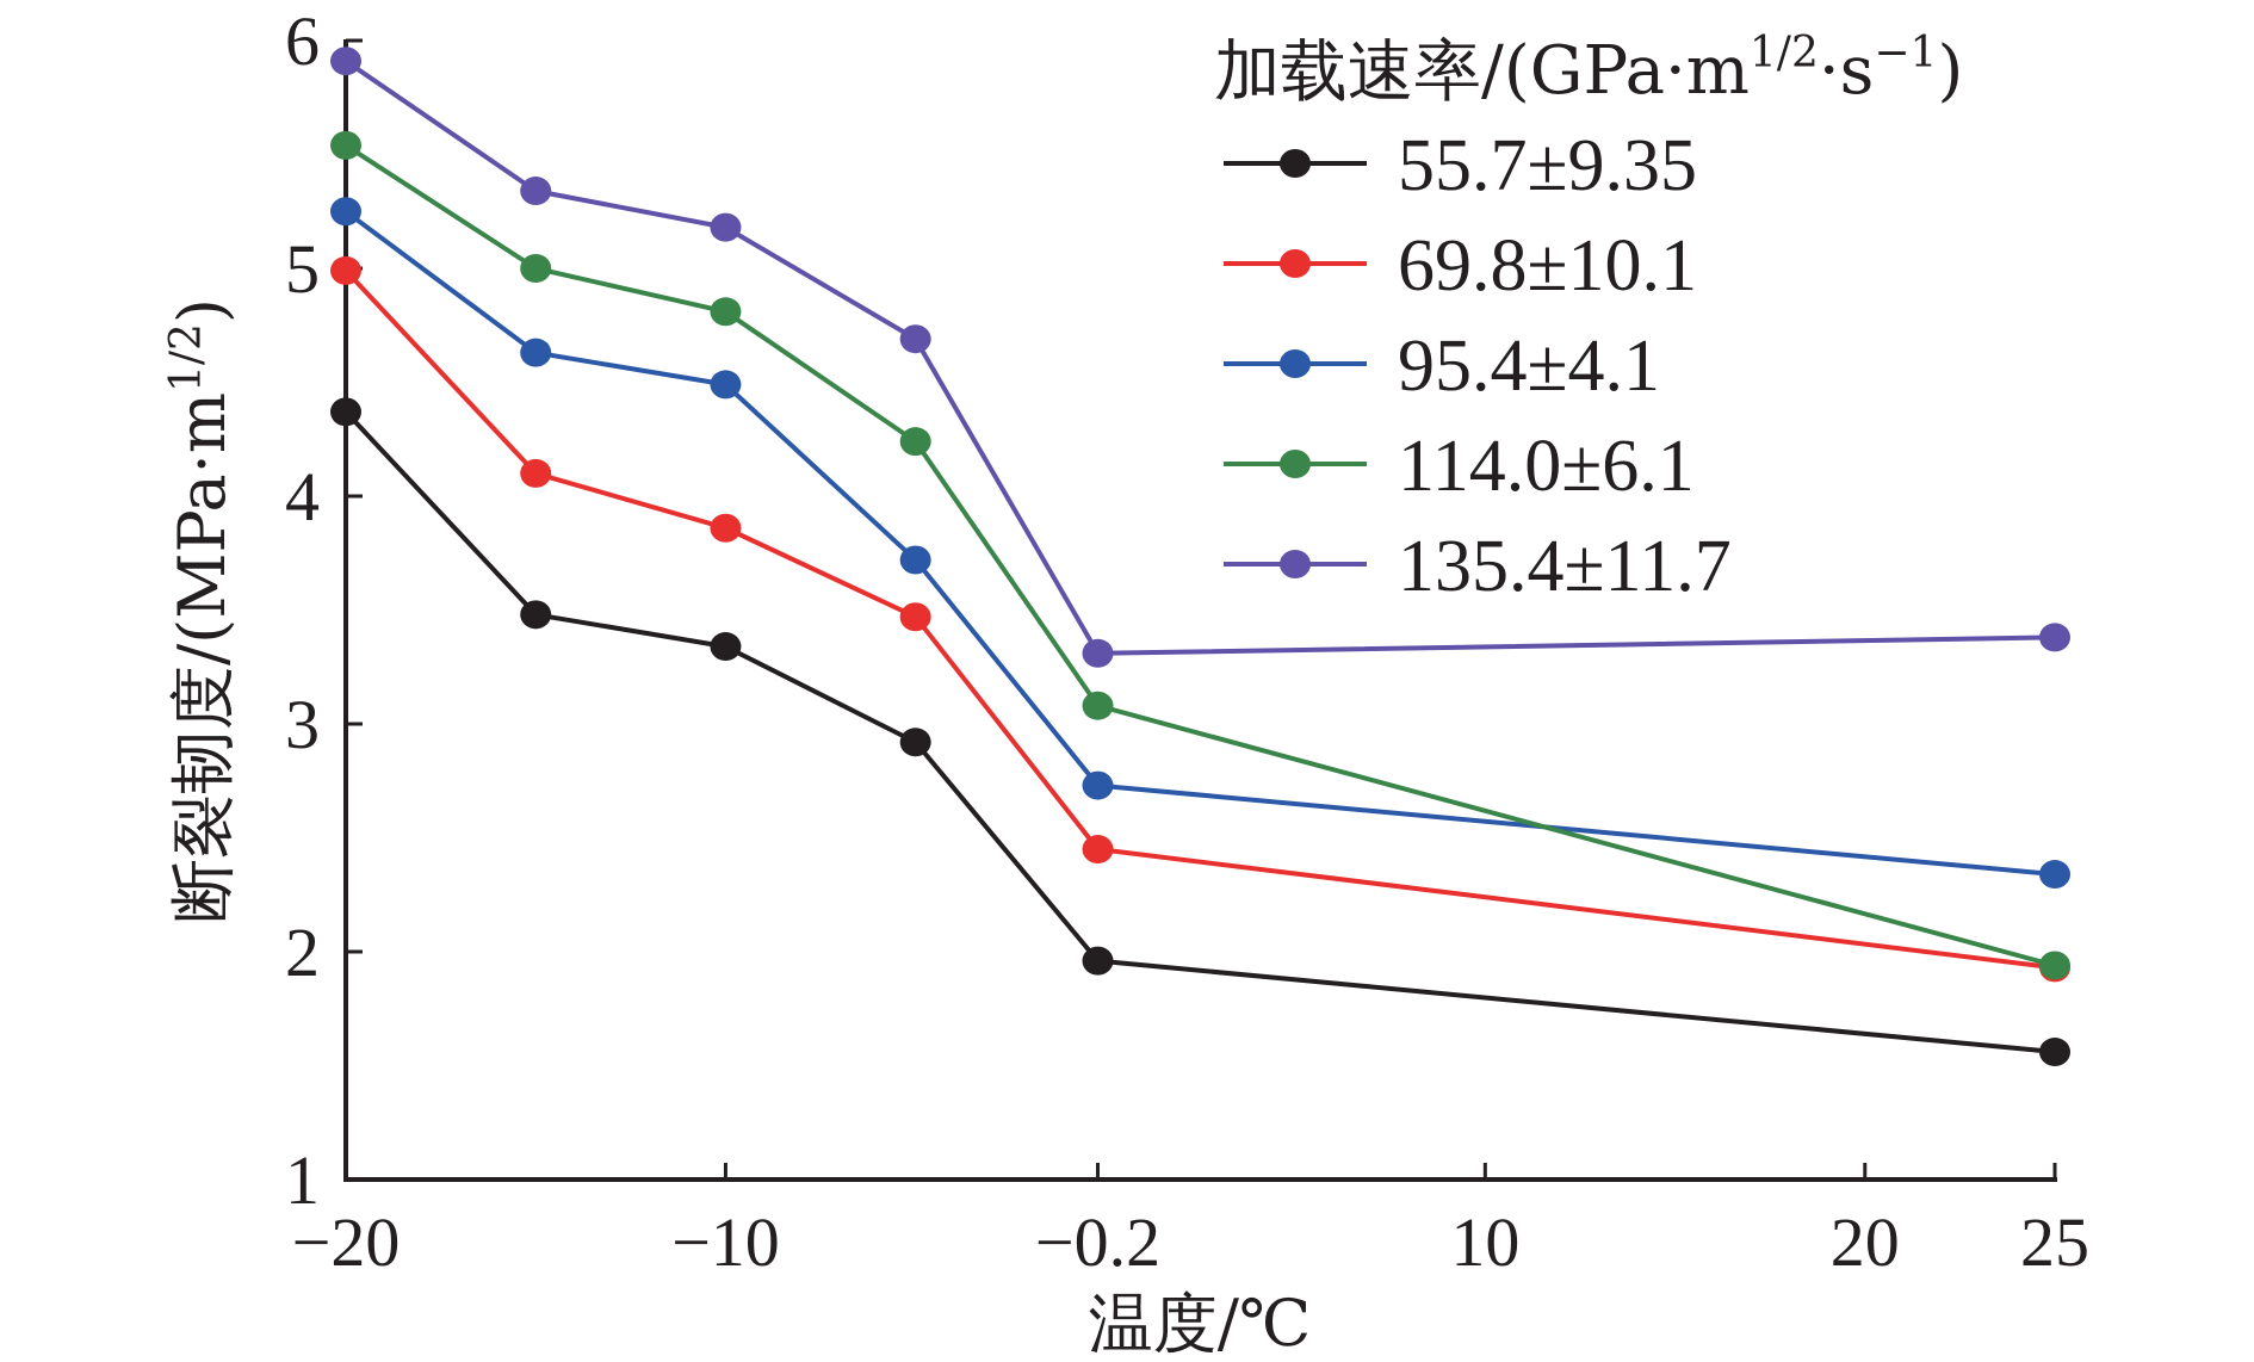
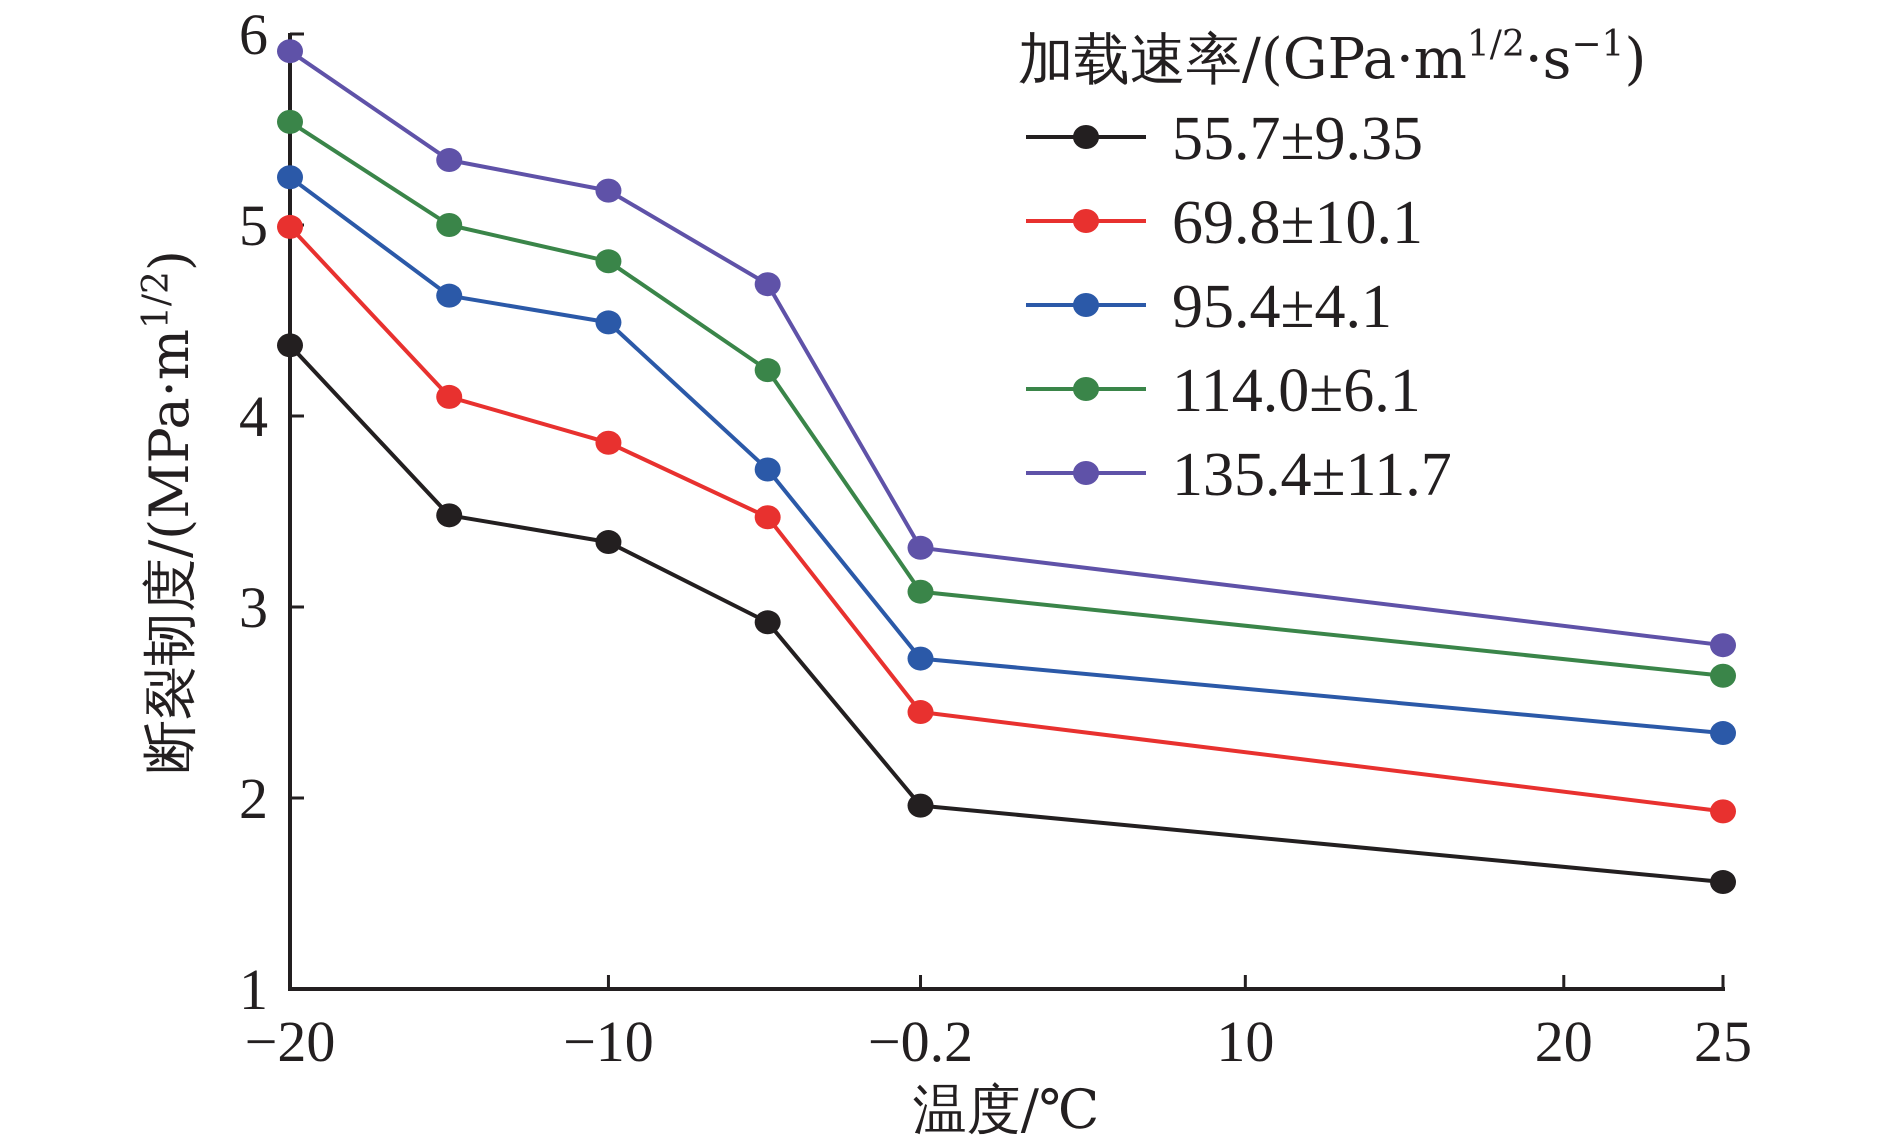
114.0±6.1/25: 1.94 -> 2.64
135.4±11.7/25: 3.38 -> 2.80
